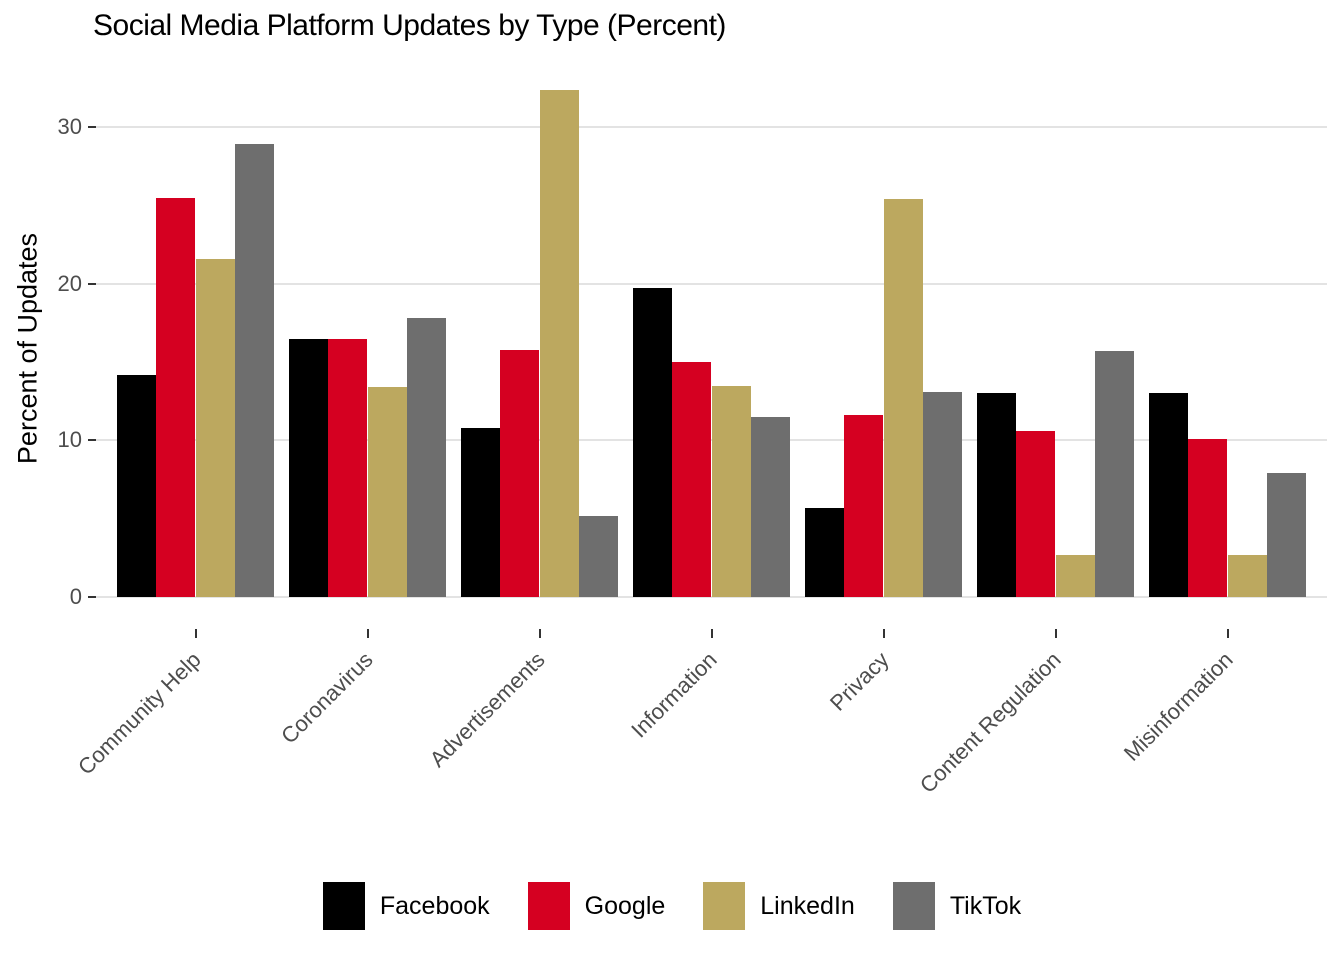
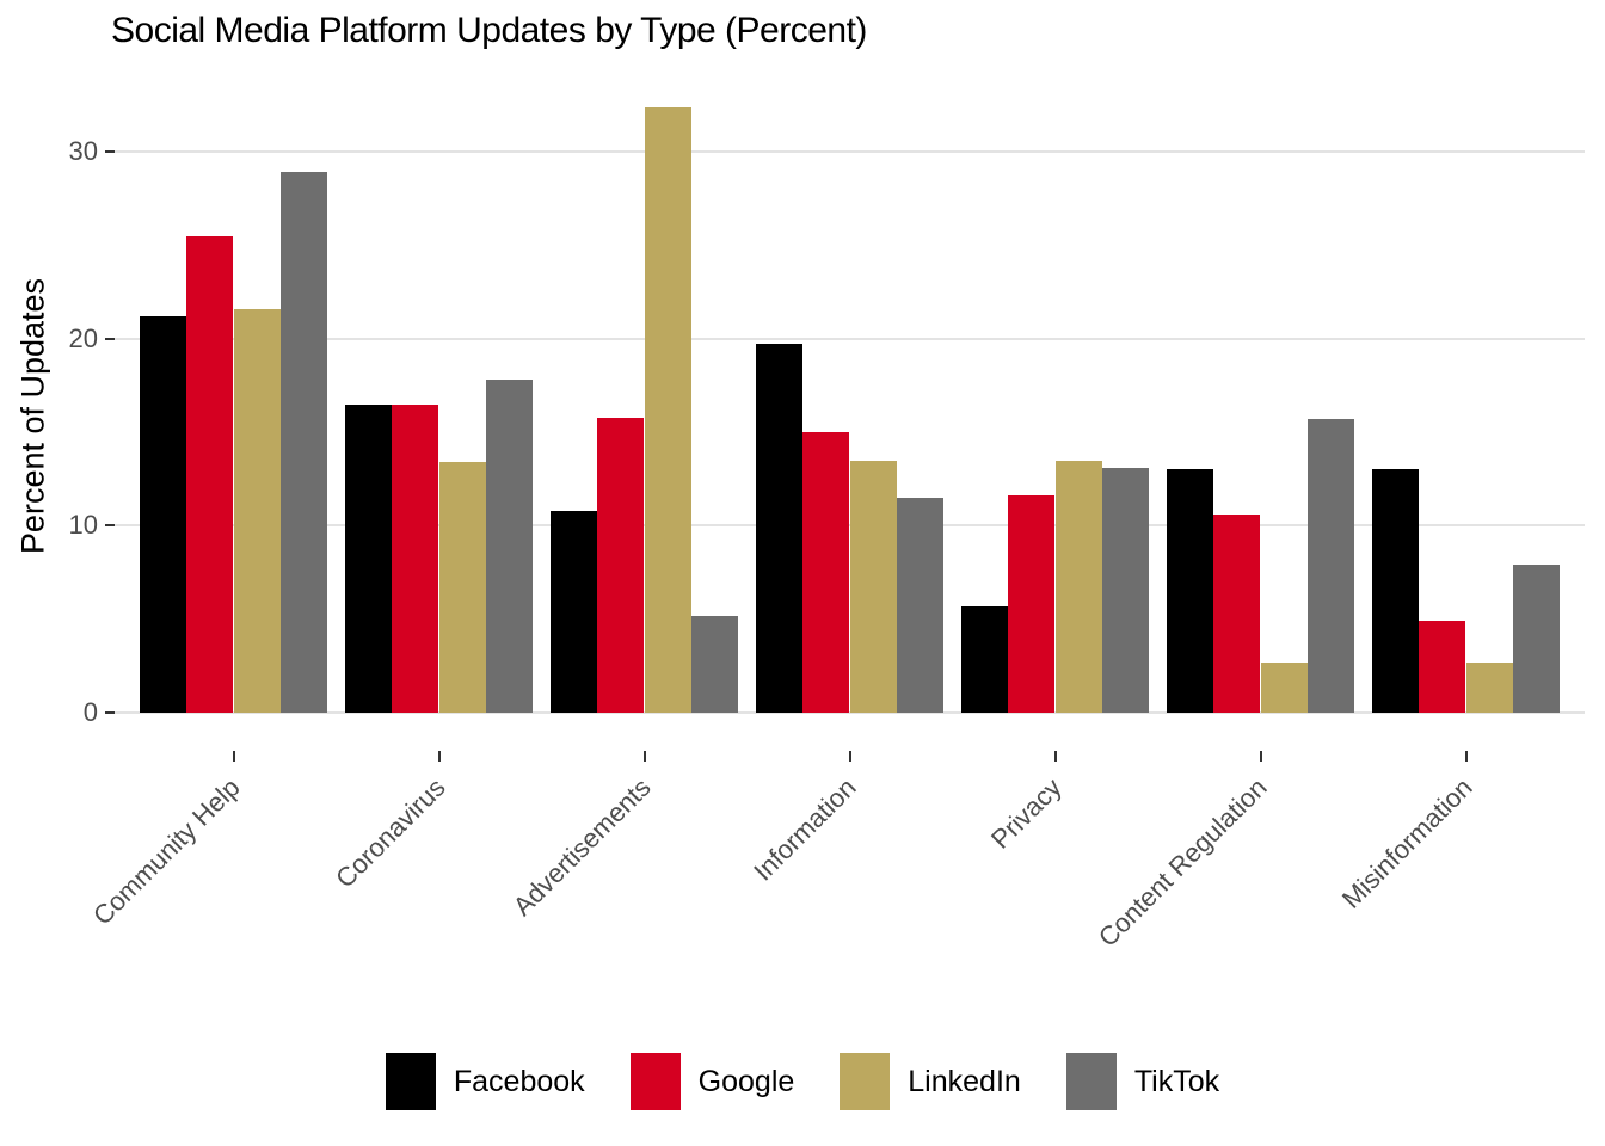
Facebook/Community Help: 14.2 -> 21.2
LinkedIn/Privacy: 25.4 -> 13.5
Google/Misinformation: 10.1 -> 4.9
